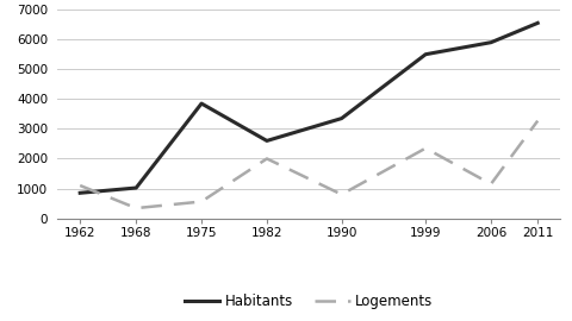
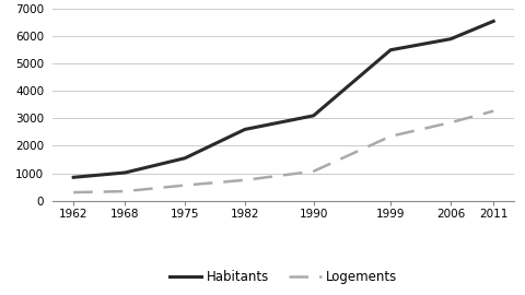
Logements/1962: 1100 -> 300
Habitants/1975: 3850 -> 1550
Logements/1982: 2000 -> 750
Habitants/1990: 3350 -> 3100
Logements/1990: 800 -> 1070
Logements/2006: 1150 -> 2850
